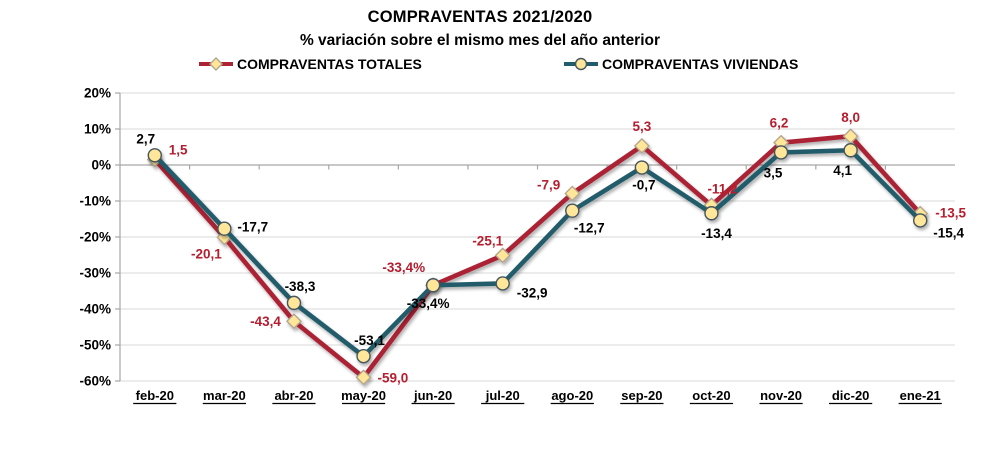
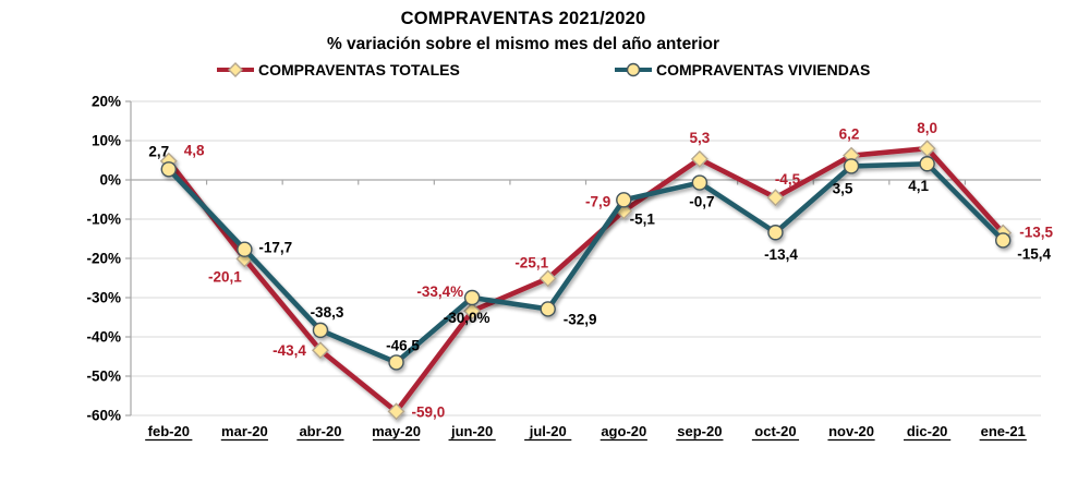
COMPRAVENTAS TOTALES/feb-20: 1,5 -> 4,8
COMPRAVENTAS VIVIENDAS/may-20: -53,1 -> -46,5
COMPRAVENTAS VIVIENDAS/jun-20: -33,4% -> -30,0%
COMPRAVENTAS VIVIENDAS/ago-20: -12,7 -> -5,1
COMPRAVENTAS TOTALES/oct-20: -11,2 -> -4,5
